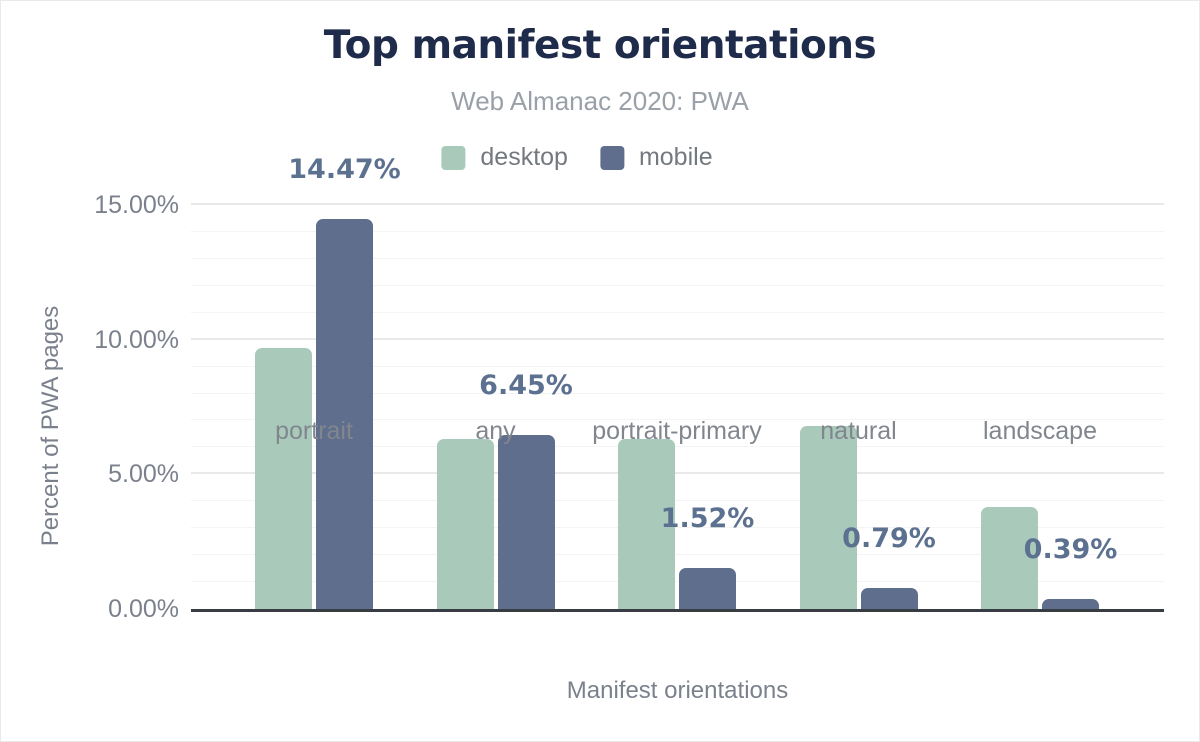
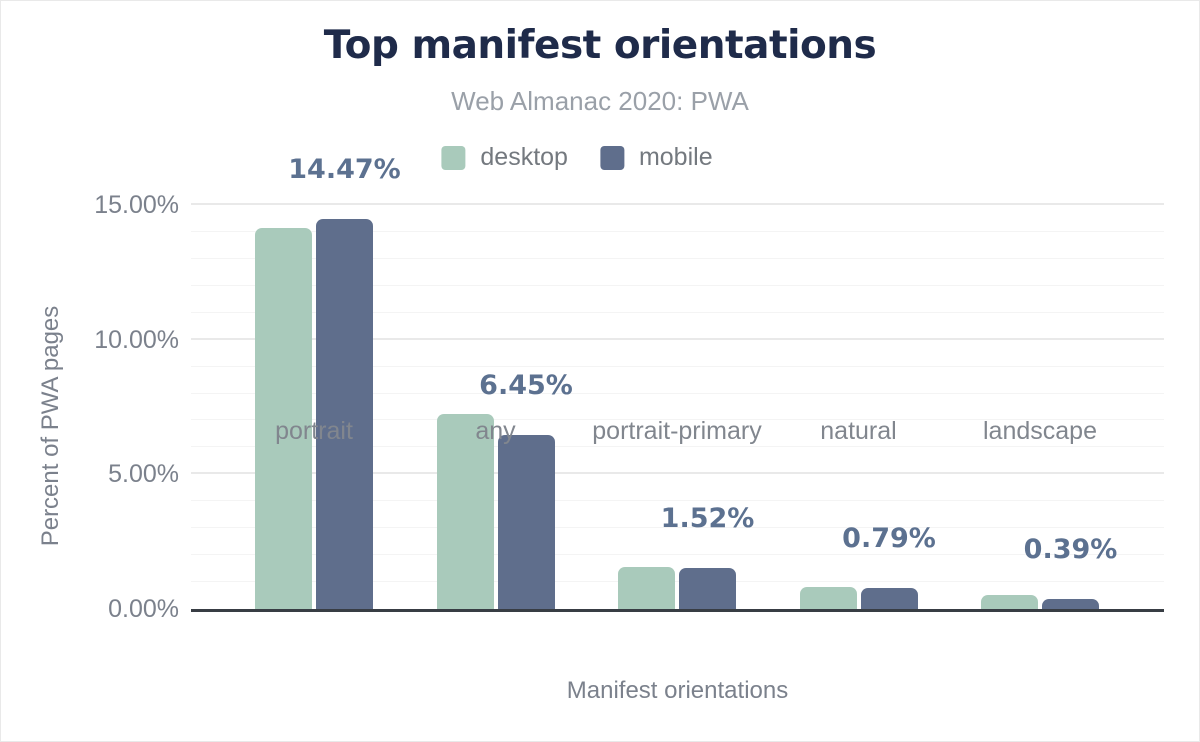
desktop/portrait: 9.7% -> 14.1%
desktop/any: 6.3% -> 7.2%
desktop/portrait-primary: 6.3% -> 1.6%
desktop/natural: 6.8% -> 0.8%
desktop/landscape: 3.8% -> 0.5%
